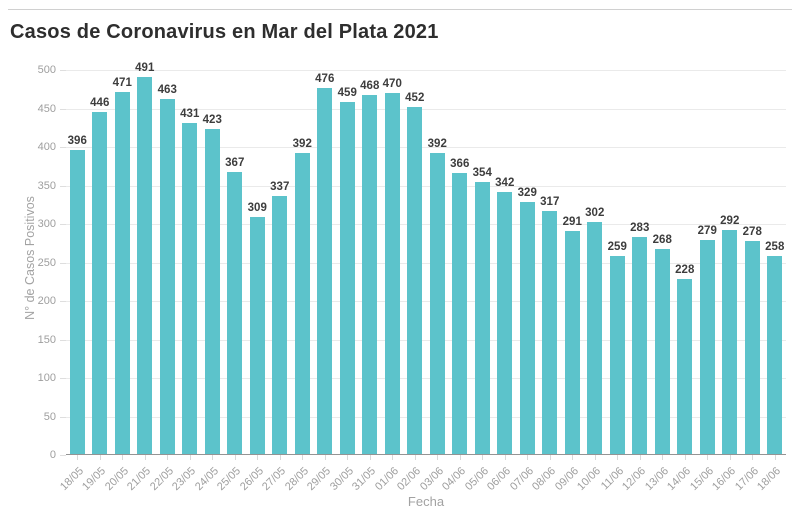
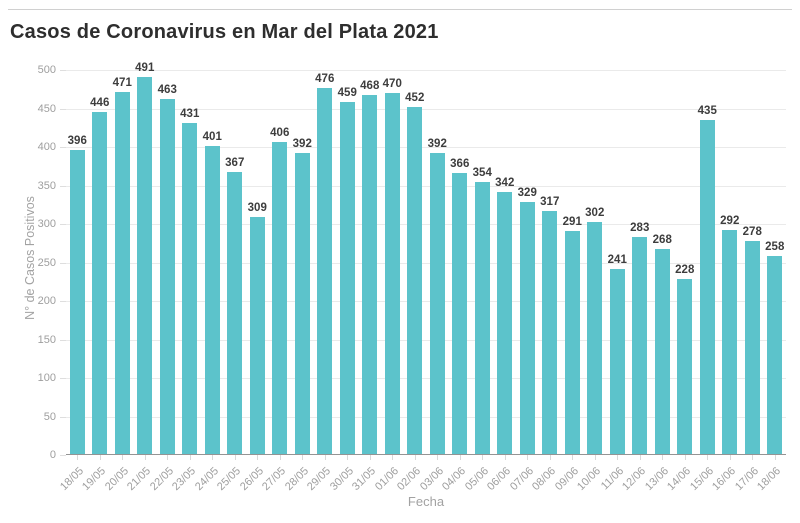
24/05: 423 -> 401
27/05: 337 -> 406
11/06: 259 -> 241
15/06: 279 -> 435
